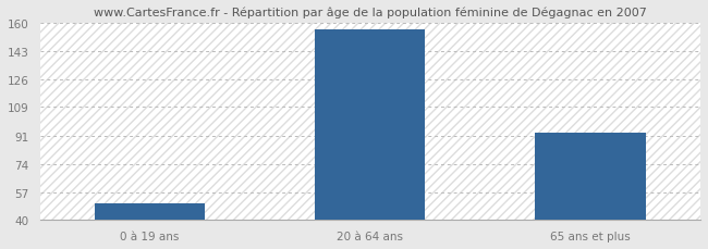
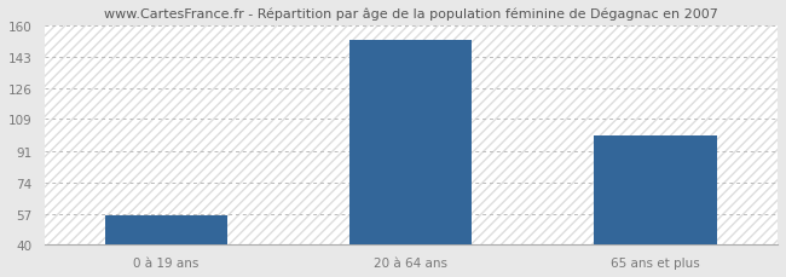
0 à 19 ans: 50 -> 56
20 à 64 ans: 156 -> 152
65 ans et plus: 93 -> 100
